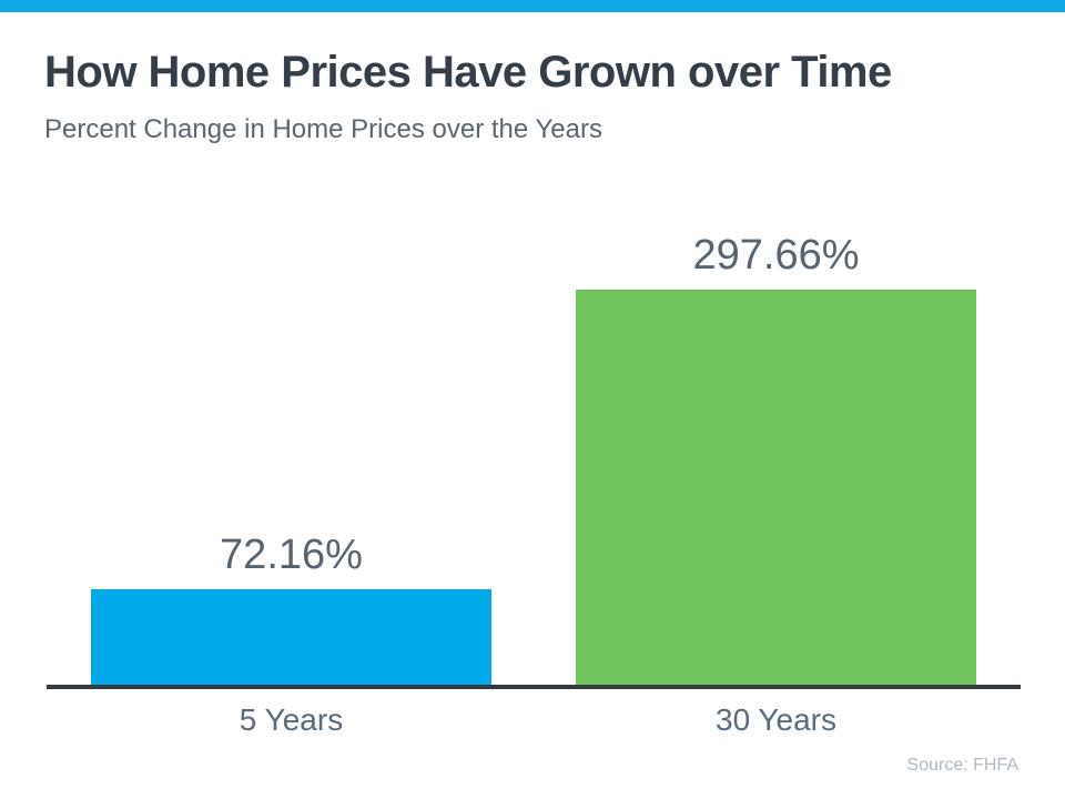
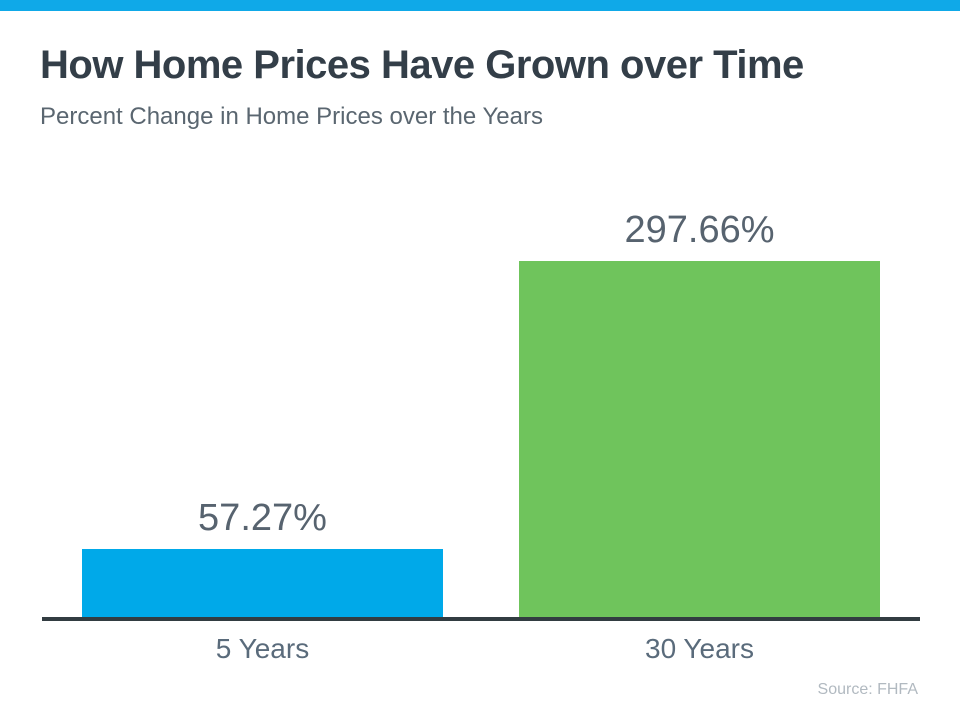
5 Years: 72.16% -> 57.27%
